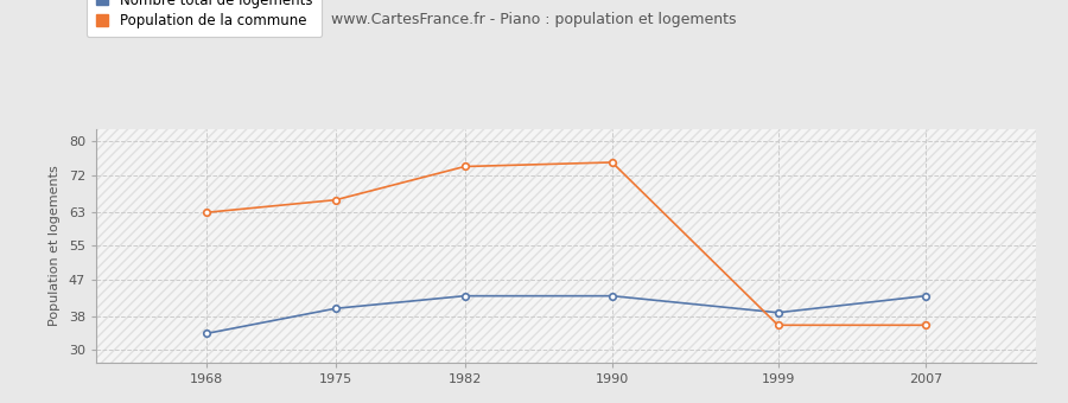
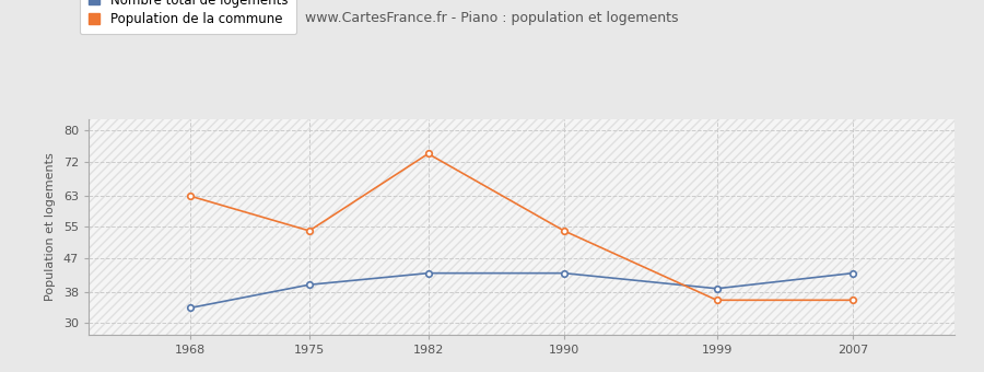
Population de la commune/1975: 66 -> 54
Population de la commune/1990: 75 -> 54
